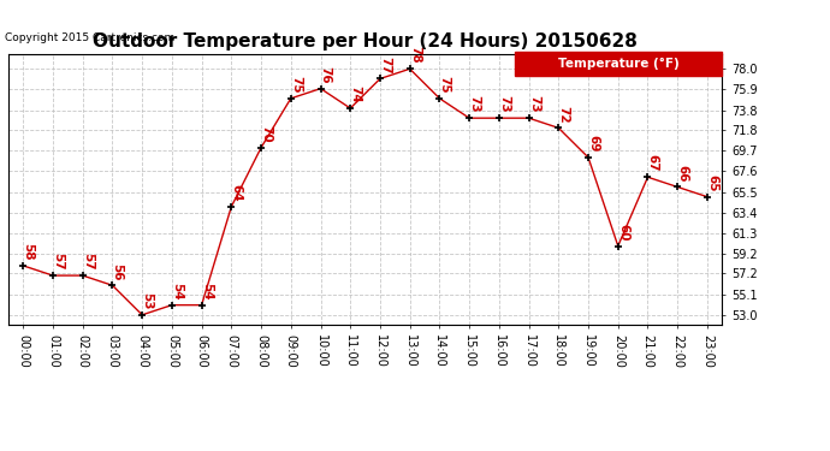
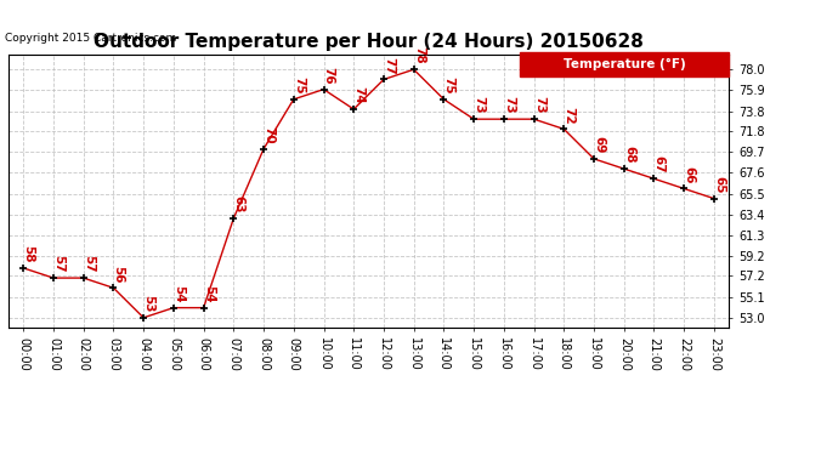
07:00: 64 -> 63
20:00: 60 -> 68
